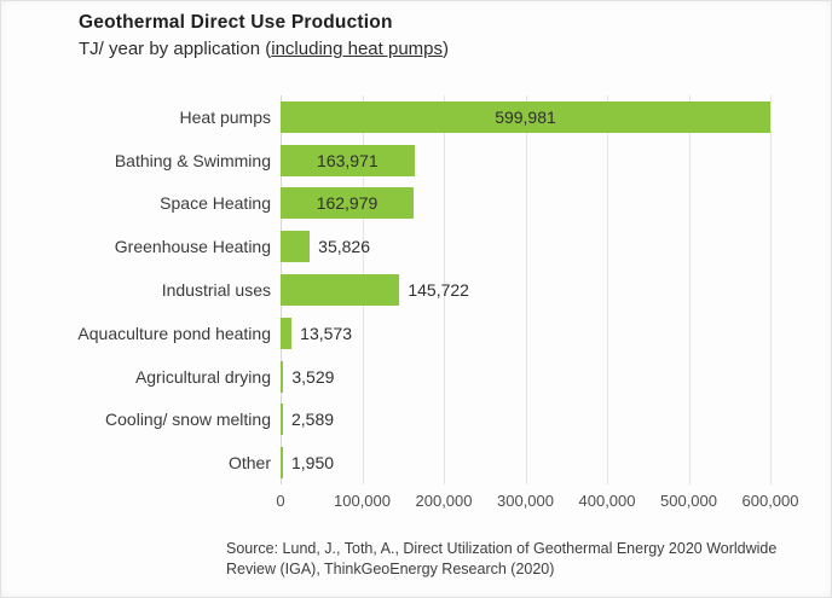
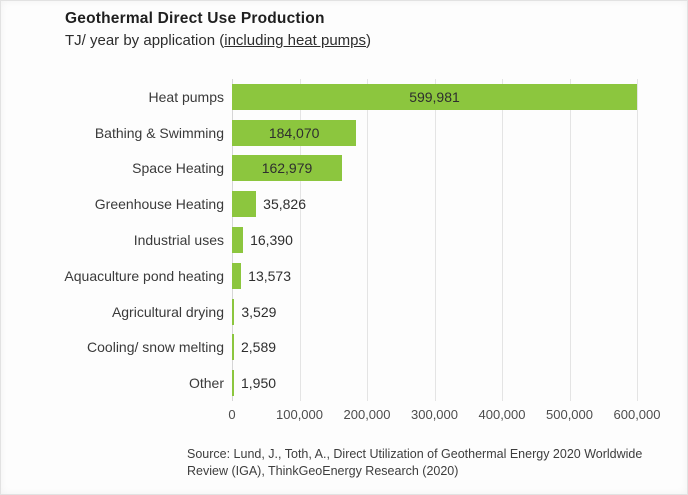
Bathing & Swimming: 163,971 -> 184,070
Industrial uses: 145,722 -> 16,390
